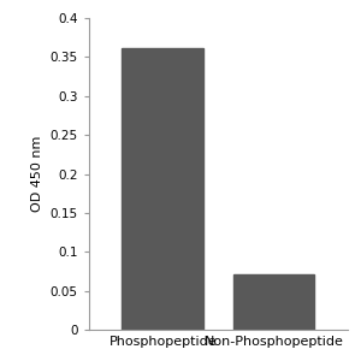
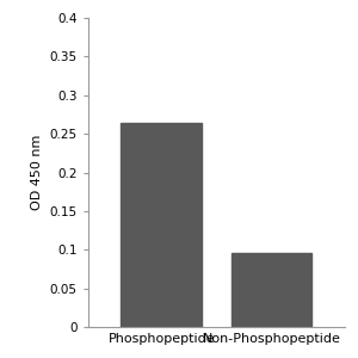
Phosphopeptide: 0.362 -> 0.264
Non-Phosphopeptide: 0.071 -> 0.096
